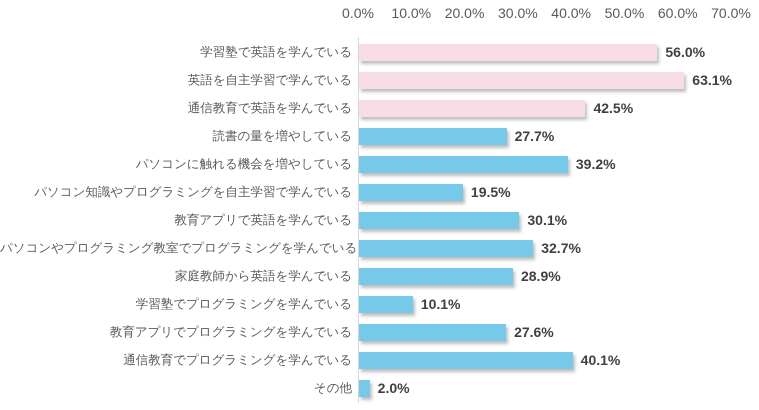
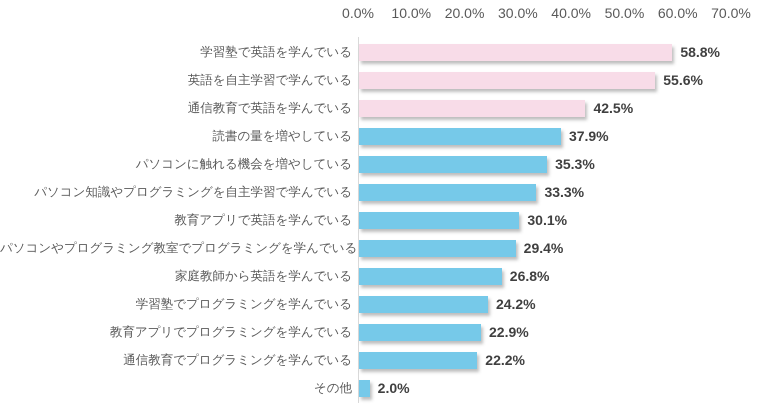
学習塾で英語を学んでいる: 56.0% -> 58.8%
英語を自主学習で学んでいる: 63.1% -> 55.6%
読書の量を増やしている: 27.7% -> 37.9%
パソコンに触れる機会を増やしている: 39.2% -> 35.3%
パソコン知識やプログラミングを自主学習で学んでいる: 19.5% -> 33.3%
パソコンやプログラミング教室でプログラミングを学んでいる: 32.7% -> 29.4%
家庭教師から英語を学んでいる: 28.9% -> 26.8%
学習塾でプログラミングを学んでいる: 10.1% -> 24.2%
教育アプリでプログラミングを学んでいる: 27.6% -> 22.9%
通信教育でプログラミングを学んでいる: 40.1% -> 22.2%
